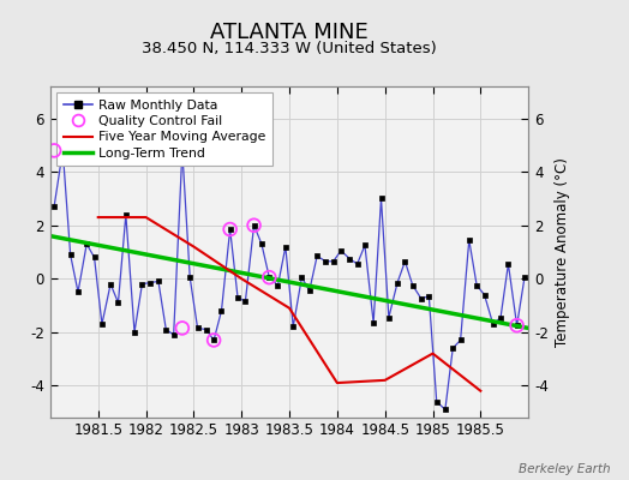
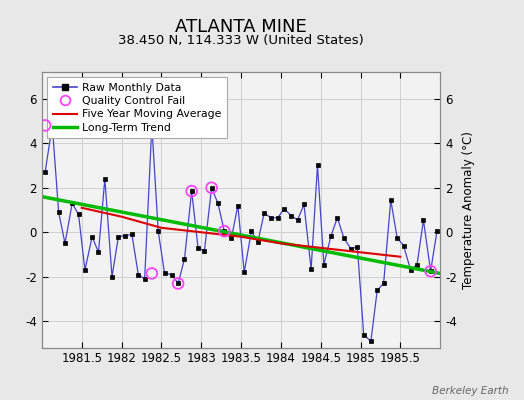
Five Year Moving Average/1981.5: 2.3 -> 1.1
Five Year Moving Average/1982: 2.3 -> 0.7
Five Year Moving Average/1982.5: 1.2 -> 0.2
Five Year Moving Average/1983.5: -1.1 -> -0.2
Five Year Moving Average/1984: -3.9 -> -0.5
Five Year Moving Average/1984.5: -3.8 -> -0.7
Five Year Moving Average/1985: -2.8 -> -0.9
Five Year Moving Average/1985.5: -4.2 -> -1.1
